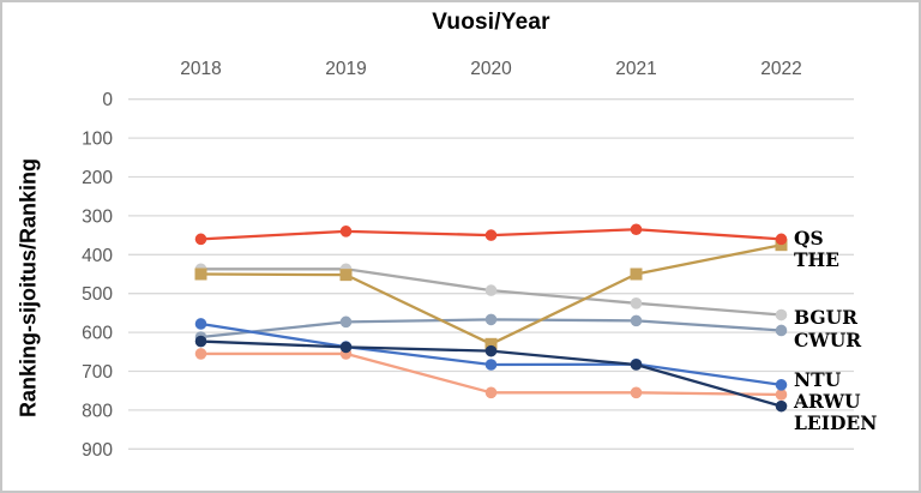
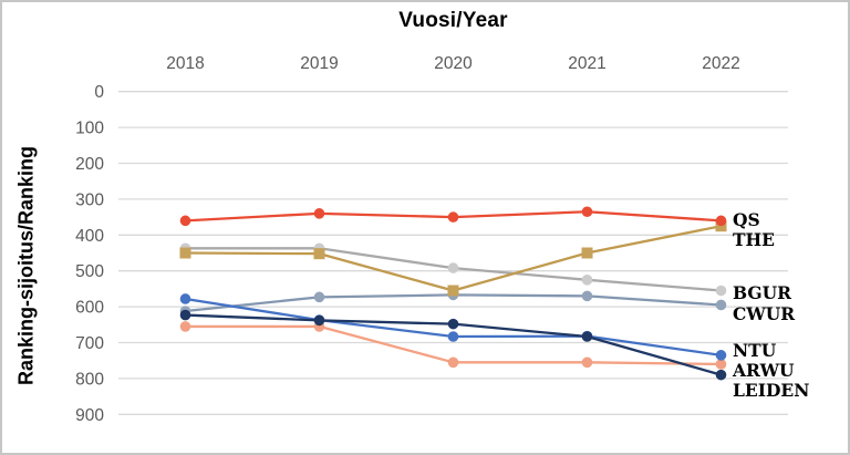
THE/2020: 630 -> 560
